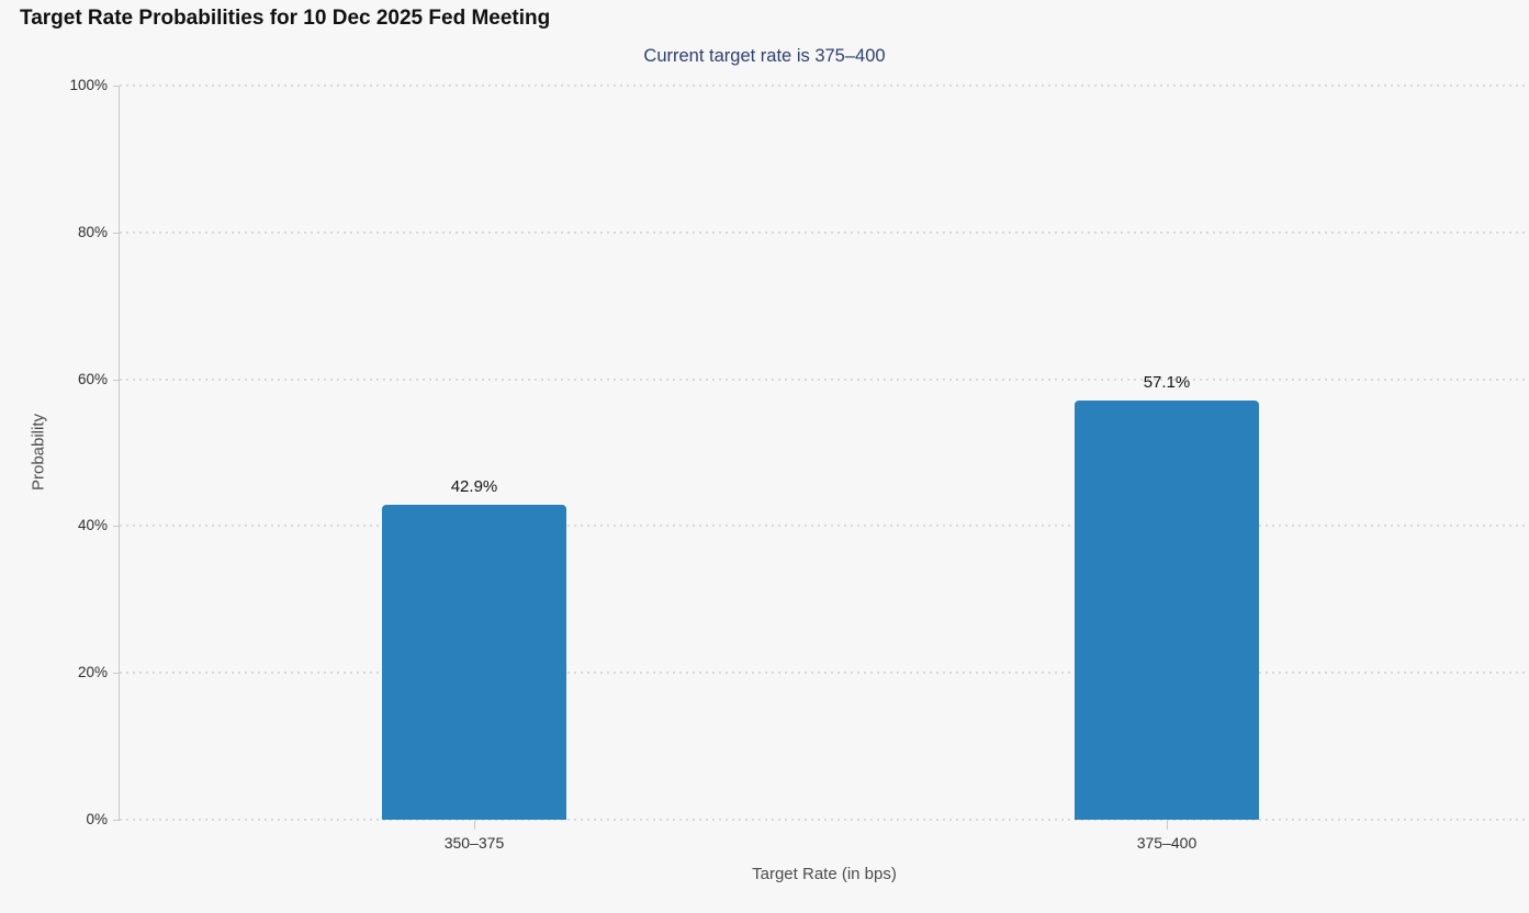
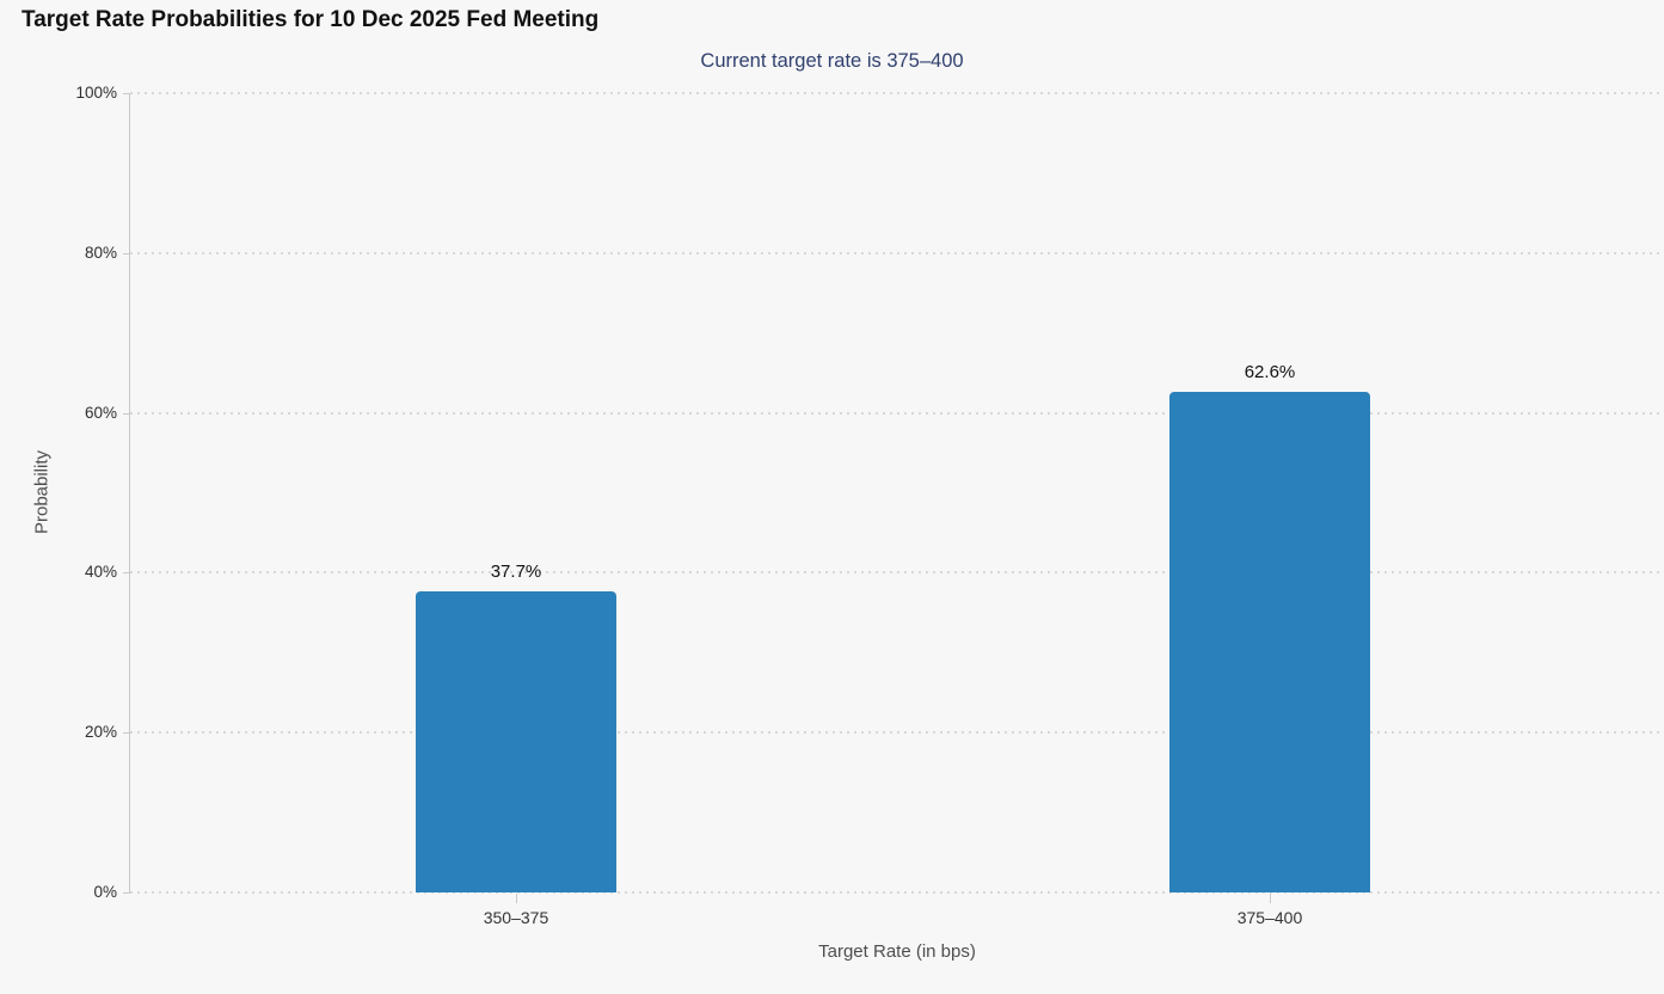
350–375: 42.9% -> 37.7%
375–400: 57.1% -> 62.6%
